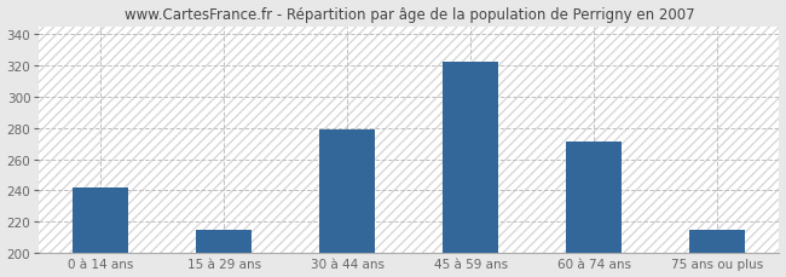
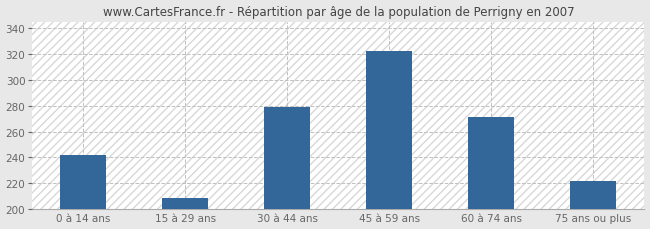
15 à 29 ans: 215 -> 209
75 ans ou plus: 215 -> 222
